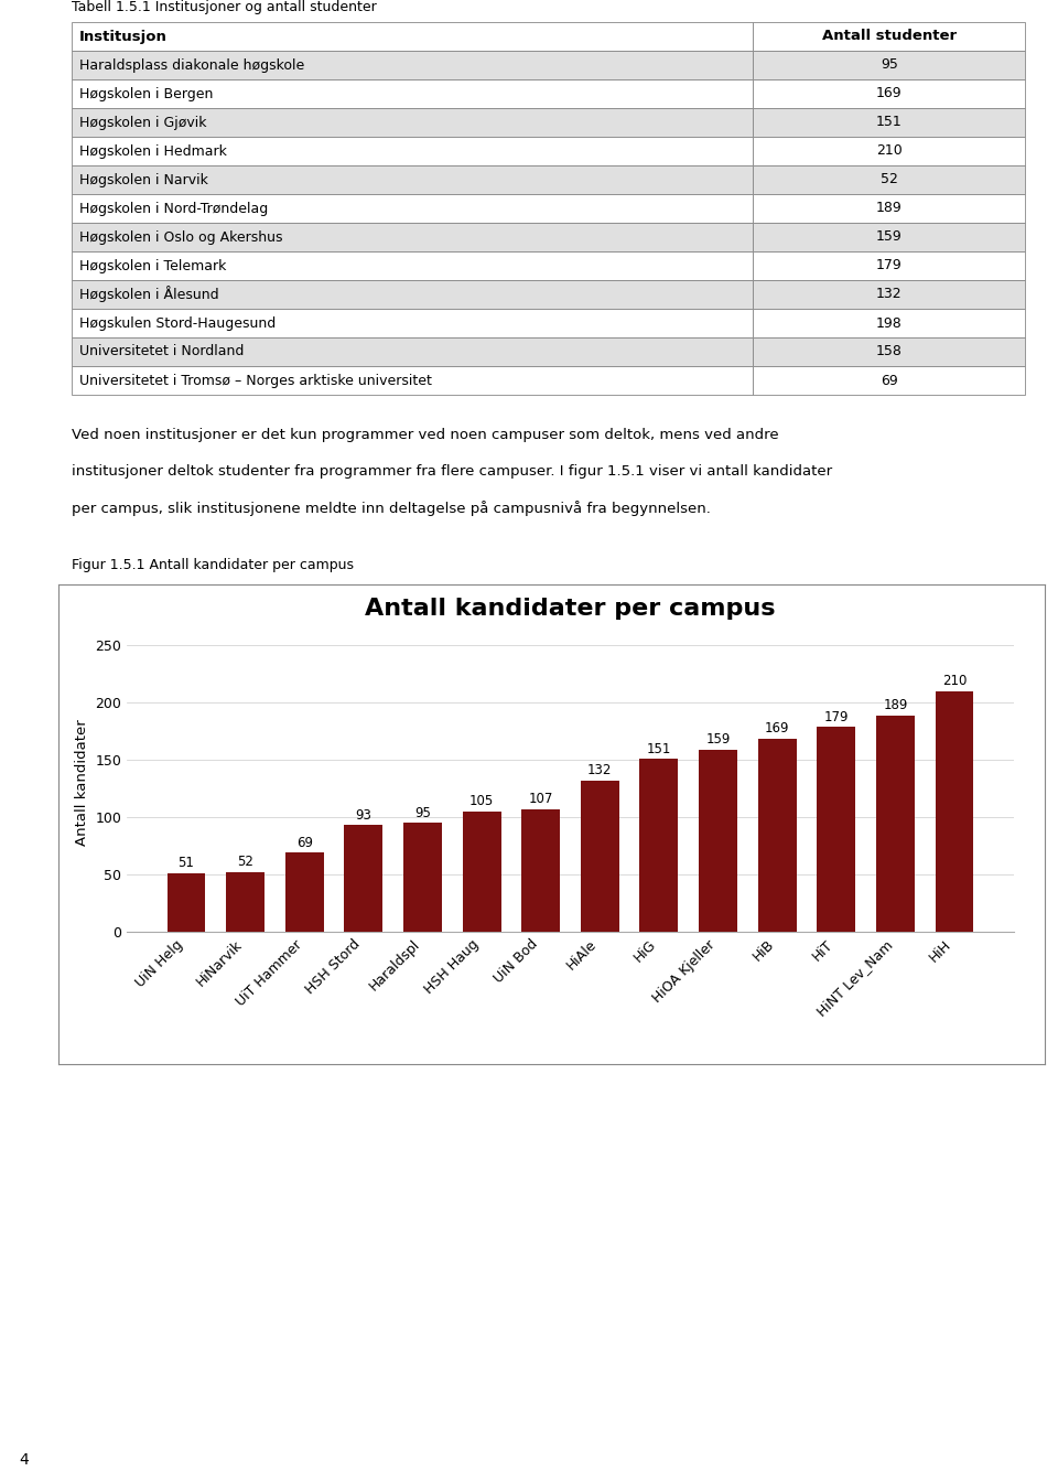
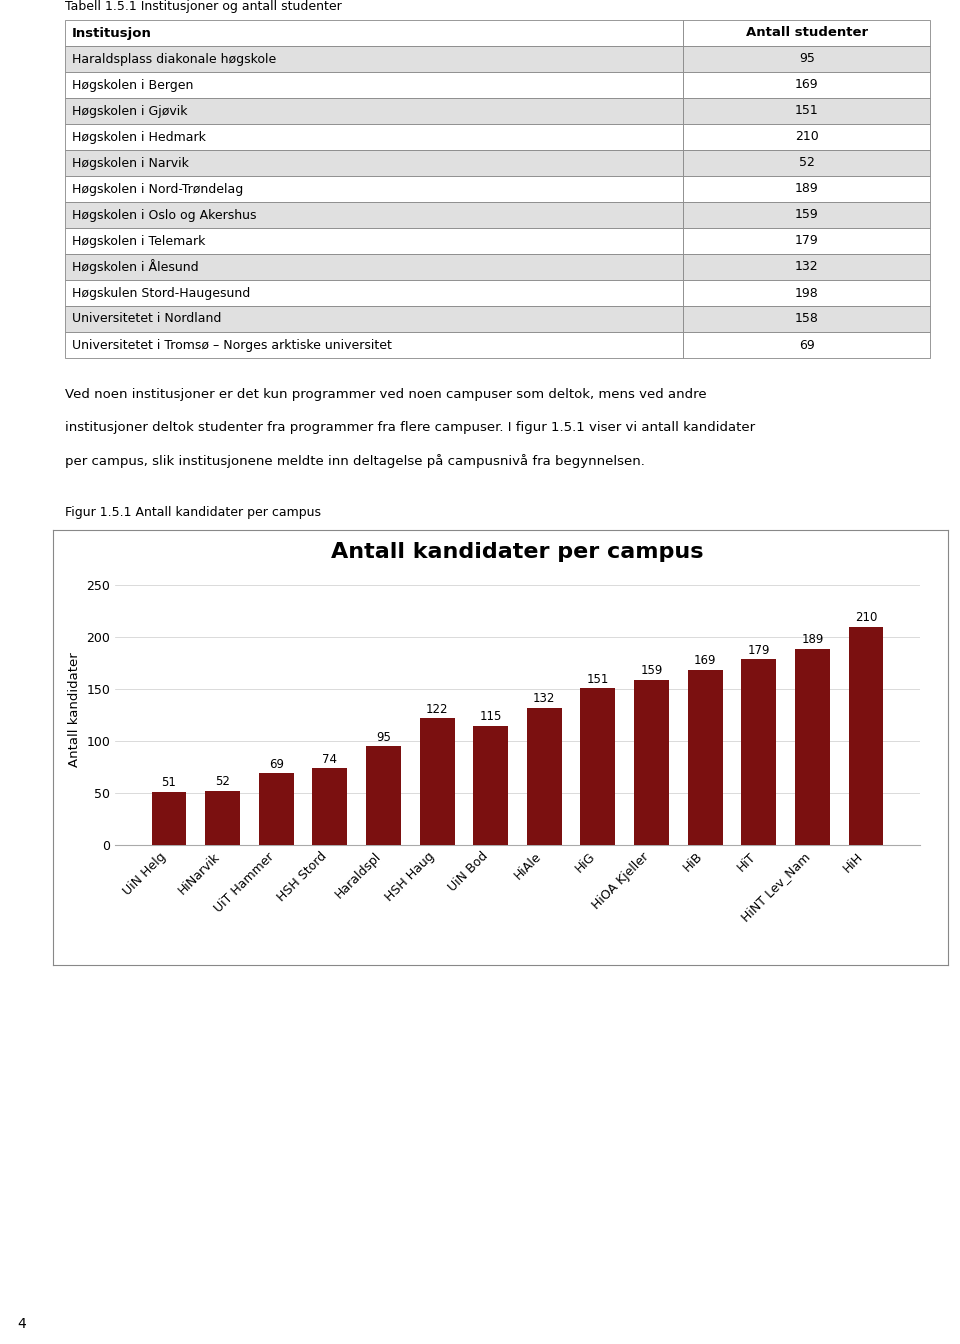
HSH Stord: 93 -> 74
HSH Haug: 105 -> 122
UiN Bod: 107 -> 115
